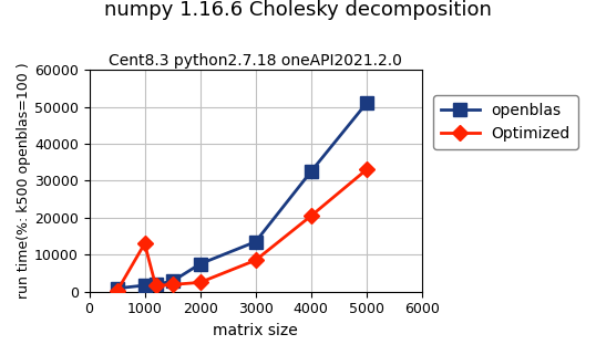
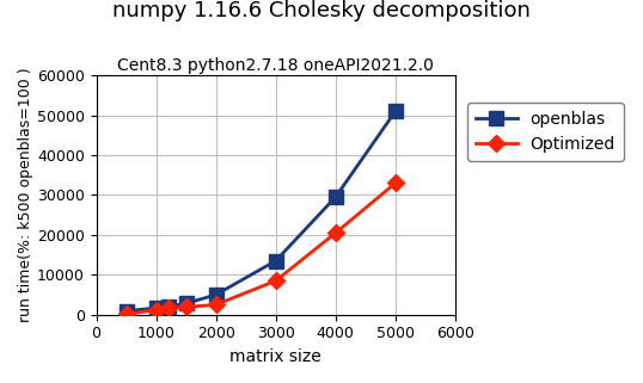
Optimized/1000: 13000 -> 1200
openblas/2000: 7500 -> 5000
openblas/4000: 32500 -> 29500
